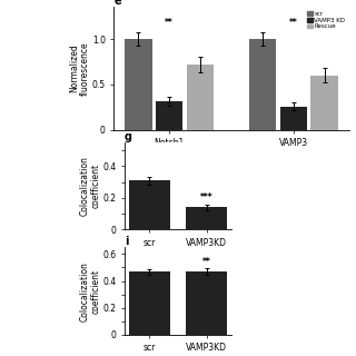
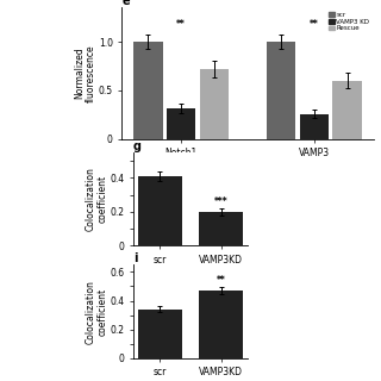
g/scr: 0.31 -> 0.41
g/VAMP3KD: 0.14 -> 0.20
i/scr: 0.47 -> 0.34
